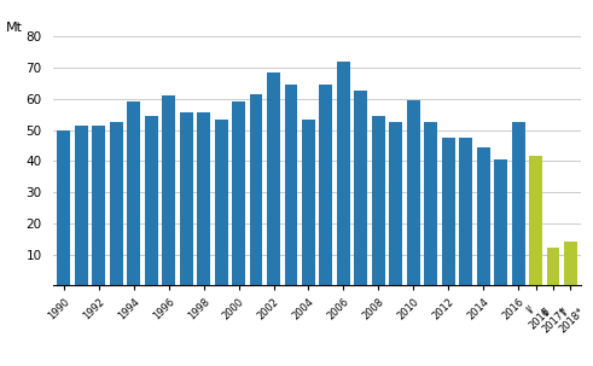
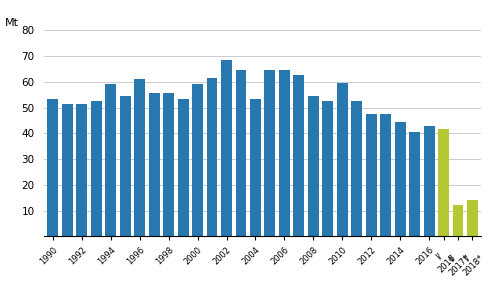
1990: 50.0 -> 53.5
2006: 72.0 -> 64.5
2016: 52.5 -> 43.0
